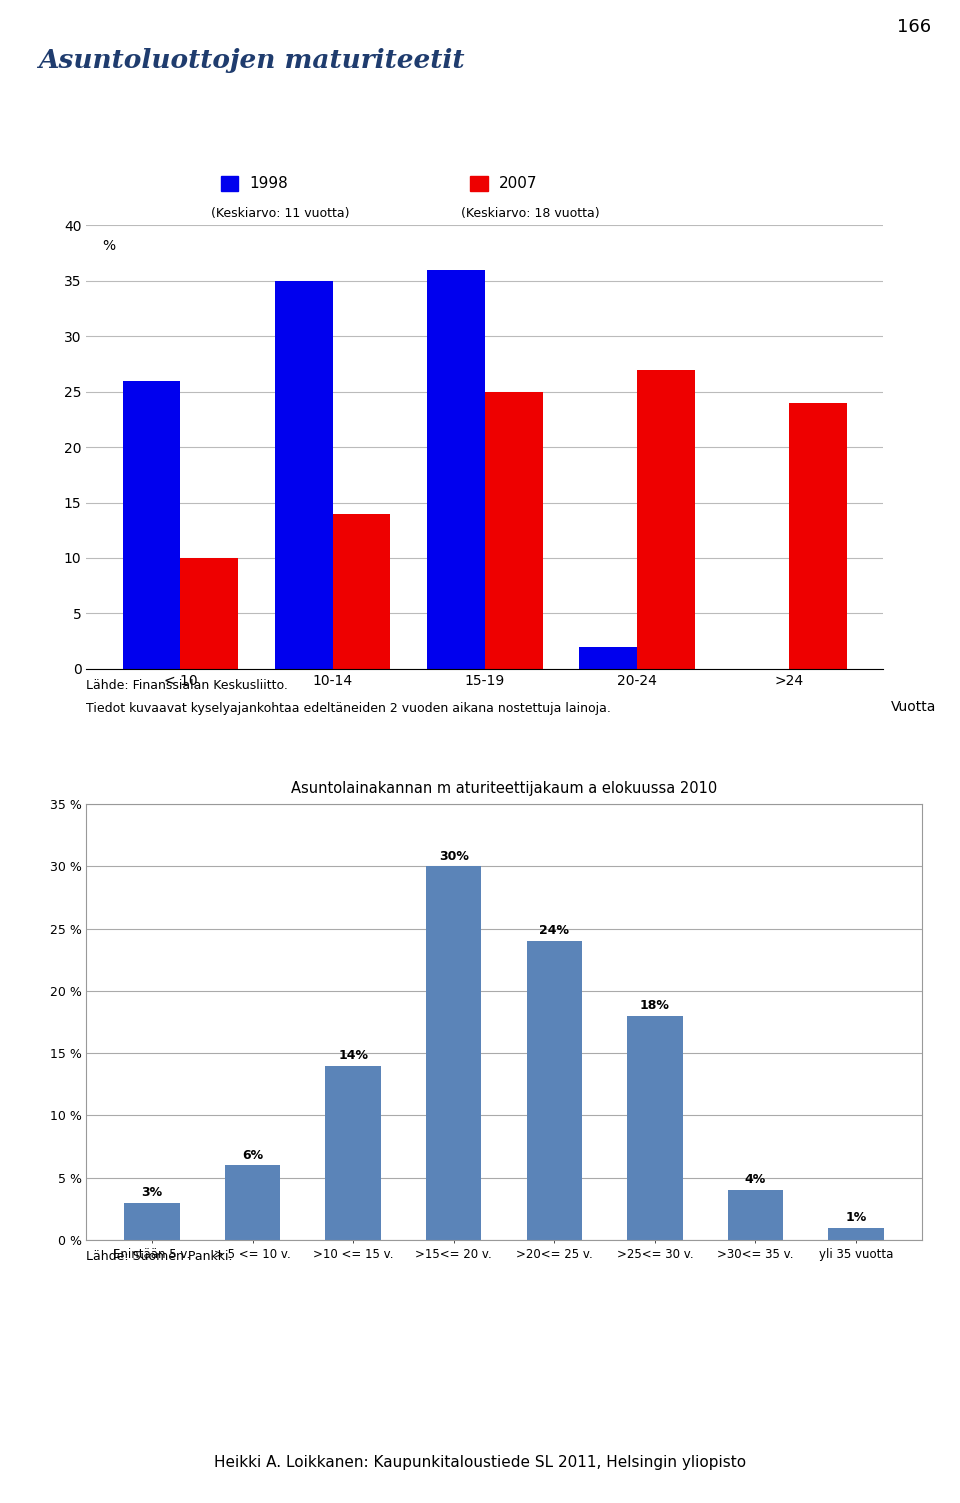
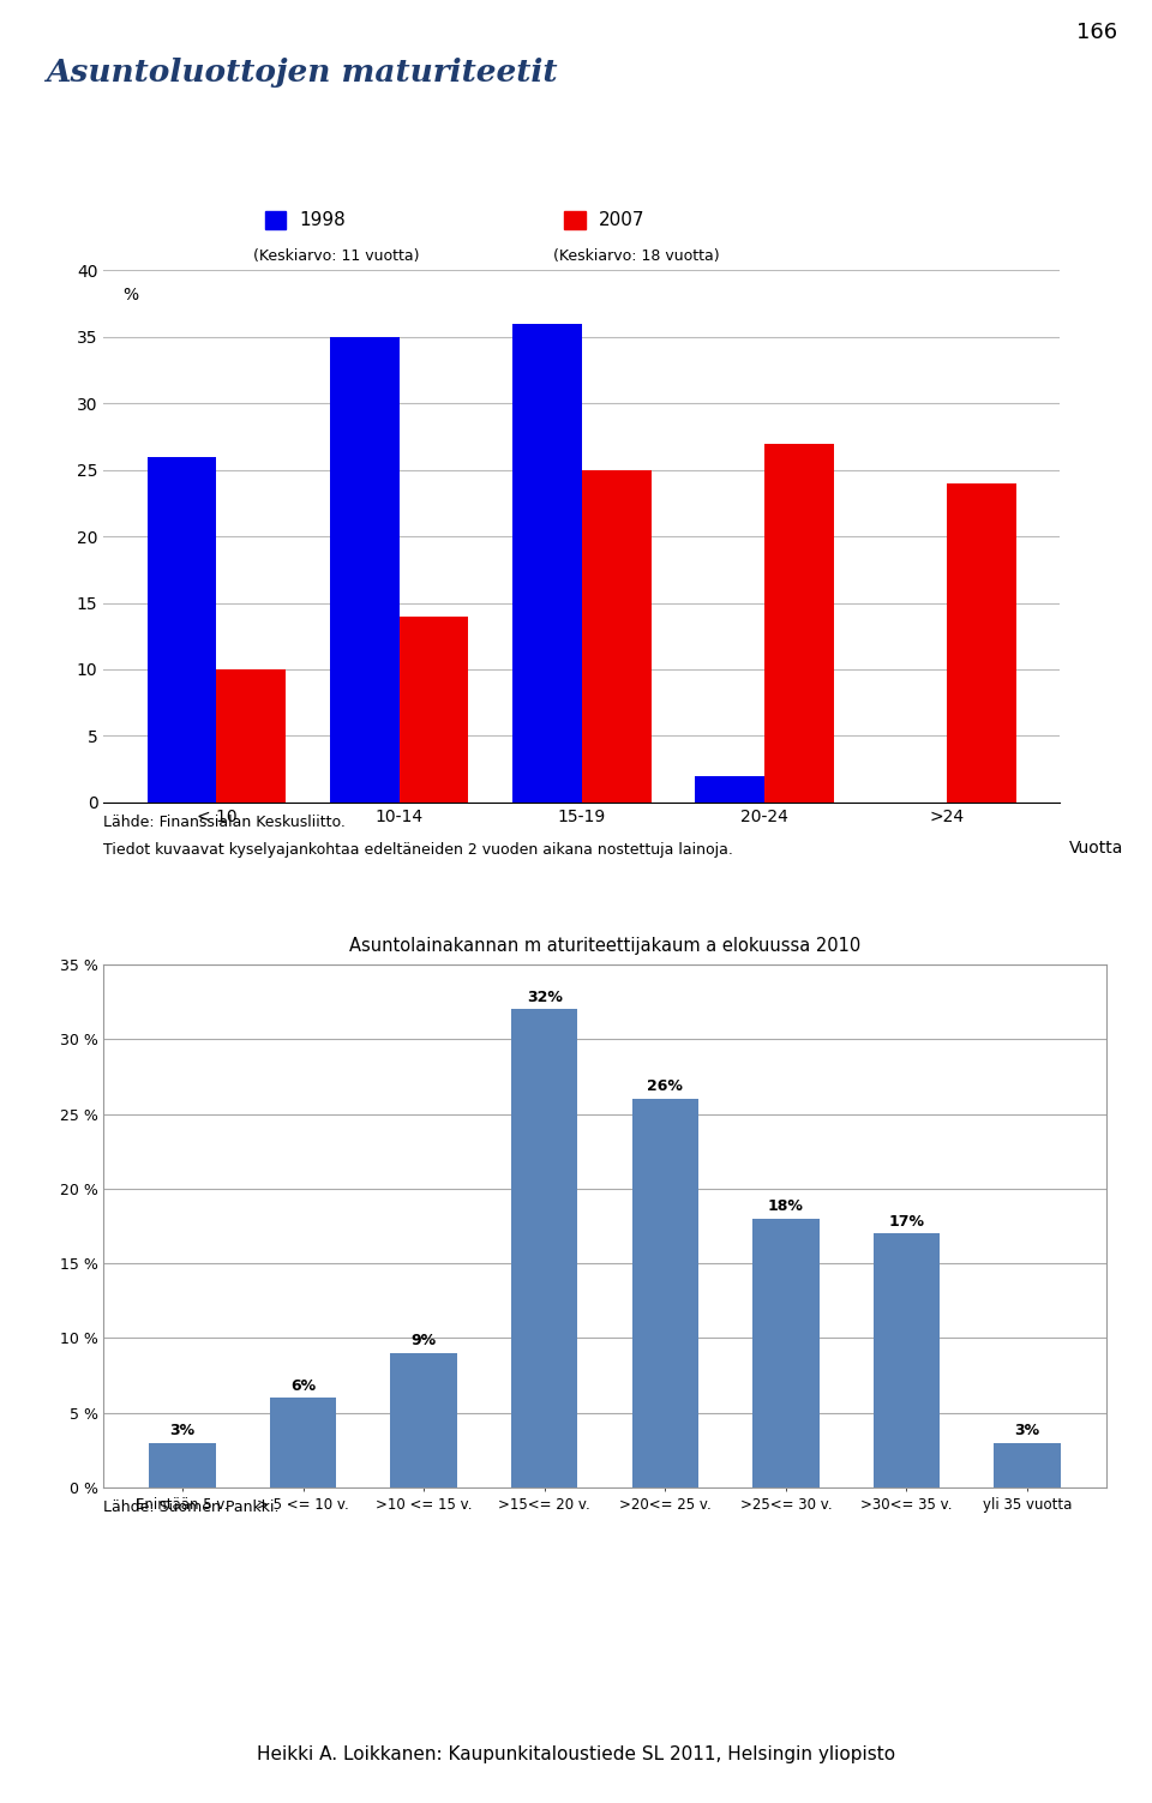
Asuntolainakannan m aturiteettijakaum a elokuussa 2010/>10 <= 15 v.: 14% -> 9%
Asuntolainakannan m aturiteettijakaum a elokuussa 2010/>15<= 20 v.: 30% -> 32%
Asuntolainakannan m aturiteettijakaum a elokuussa 2010/>20<= 25 v.: 24% -> 26%
Asuntolainakannan m aturiteettijakaum a elokuussa 2010/>30<= 35 v.: 4% -> 17%
Asuntolainakannan m aturiteettijakaum a elokuussa 2010/yli 35 vuotta: 1% -> 3%
